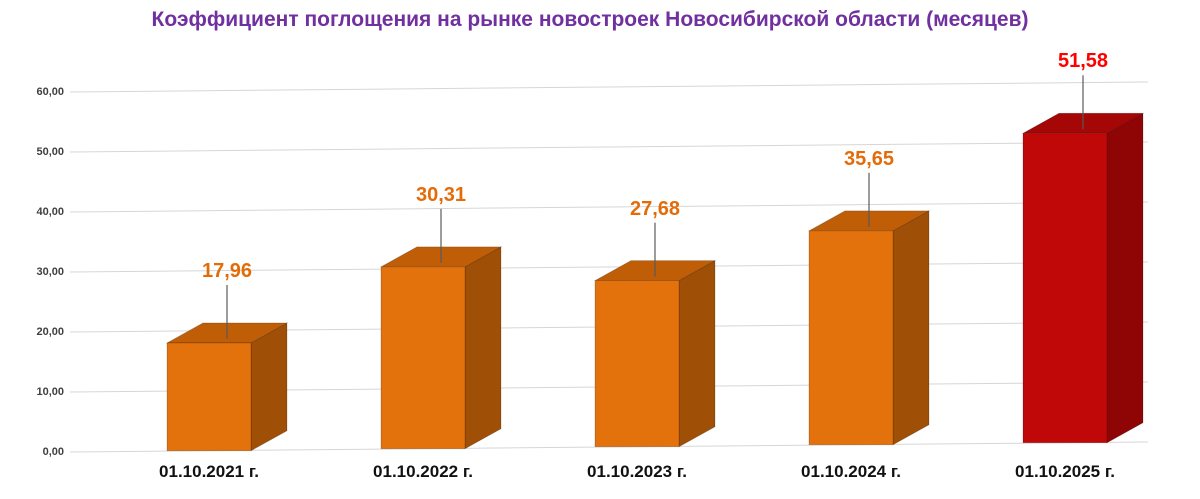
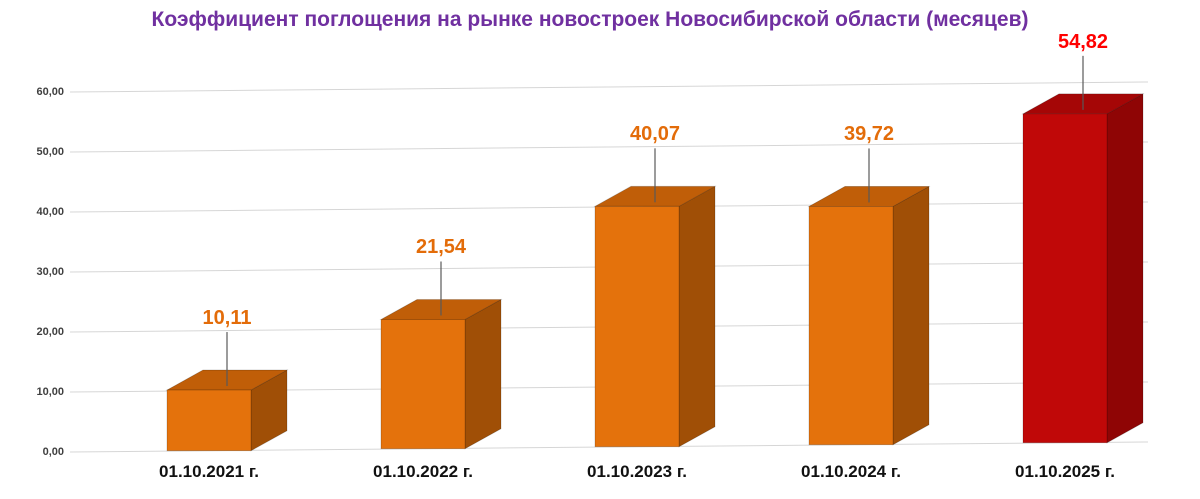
01.10.2021 г.: 17,96 -> 10,11
01.10.2022 г.: 30,31 -> 21,54
01.10.2023 г.: 27,68 -> 40,07
01.10.2024 г.: 35,65 -> 39,72
01.10.2025 г.: 51,58 -> 54,82
